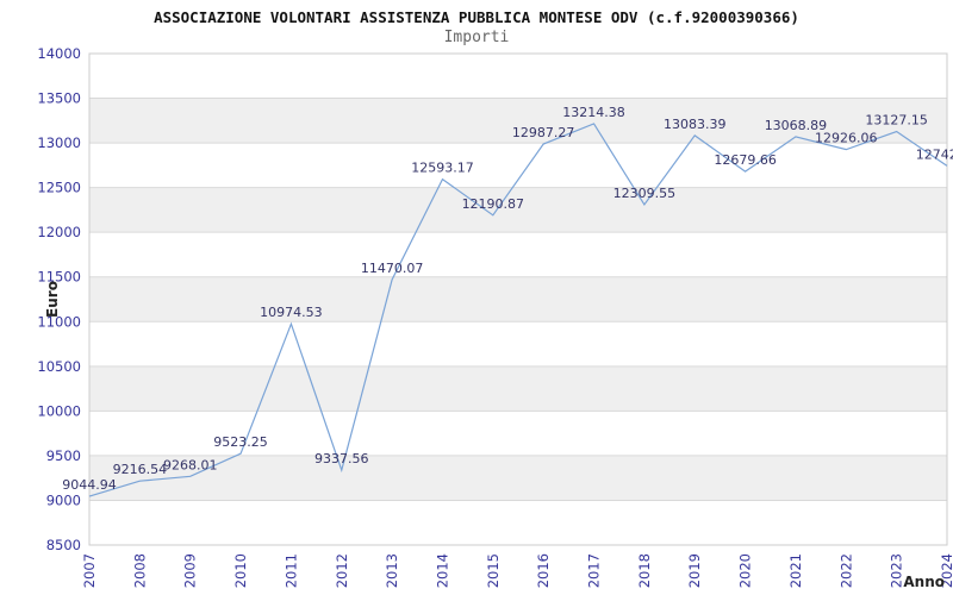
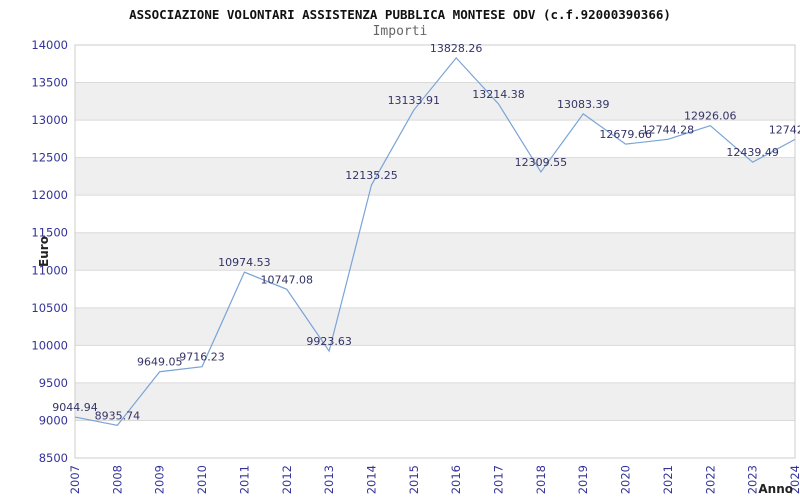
2008: 9216.54 -> 8935.74
2009: 9268.01 -> 9649.05
2010: 9523.25 -> 9716.23
2012: 9337.56 -> 10747.08
2013: 11470.07 -> 9923.63
2014: 12593.17 -> 12135.25
2015: 12190.87 -> 13133.91
2016: 12987.27 -> 13828.26
2021: 13068.89 -> 12744.28
2023: 13127.15 -> 12439.49
